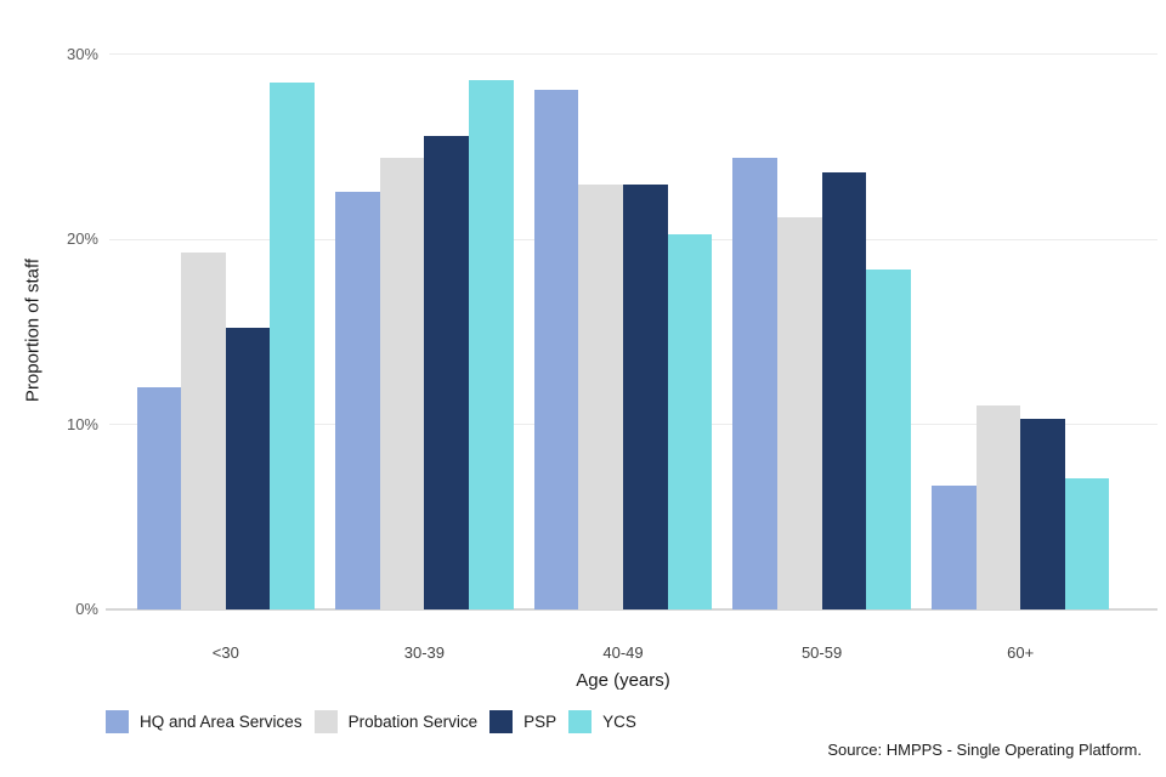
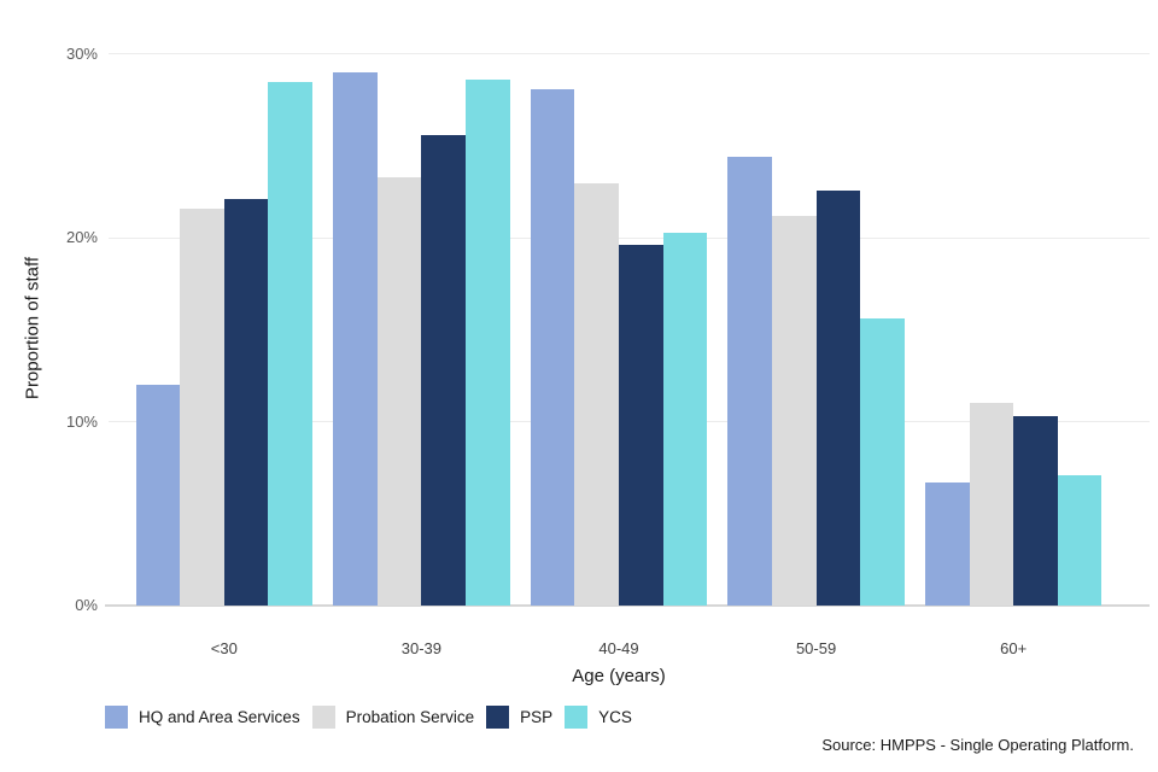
Probation Service/<30: 19.3% -> 21.6%
PSP/<30: 15.2% -> 22.1%
HQ and Area Services/30-39: 22.6% -> 29.0%
Probation Service/30-39: 24.4% -> 23.3%
PSP/40-49: 23.0% -> 19.6%
PSP/50-59: 23.6% -> 22.6%
YCS/50-59: 18.4% -> 15.6%
